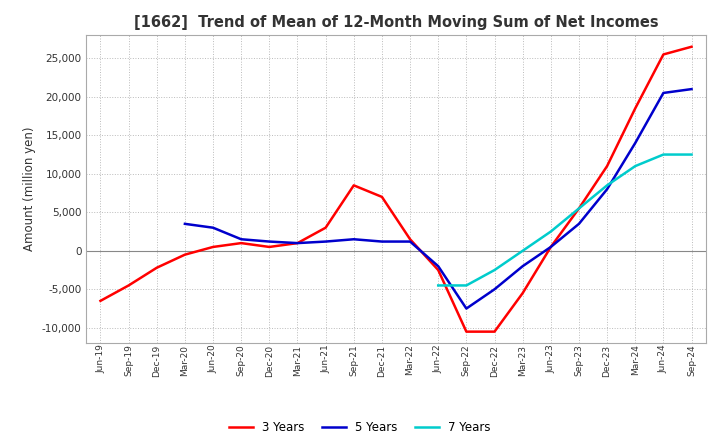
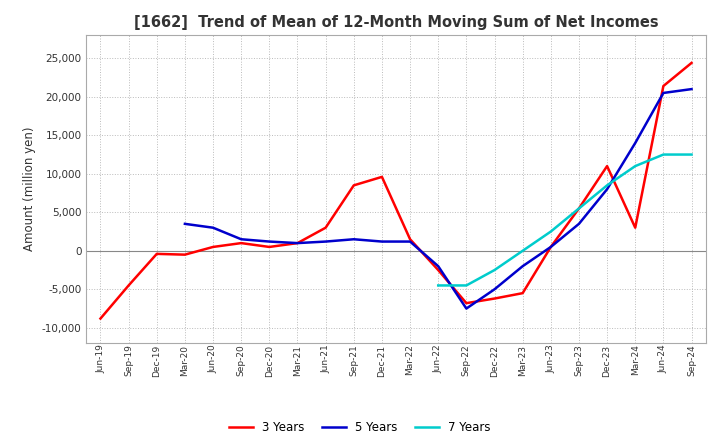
3 Years/Jun-19: -6,500 -> -8,800
3 Years/Dec-19: -2,200 -> -400
3 Years/Dec-21: 7,000 -> 9,600
3 Years/Sep-22: -10,500 -> -6,800
3 Years/Dec-22: -10,500 -> -6,200
3 Years/Mar-24: 18,500 -> 3,000
3 Years/Jun-24: 25,500 -> 21,400
3 Years/Sep-24: 26,500 -> 24,400
